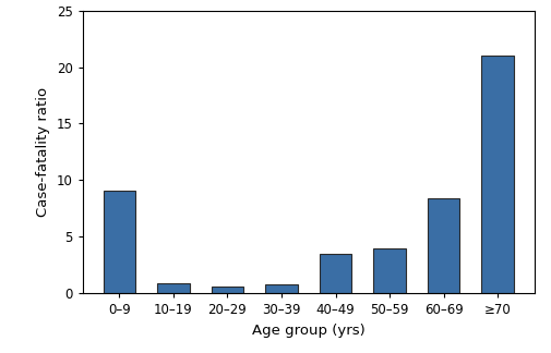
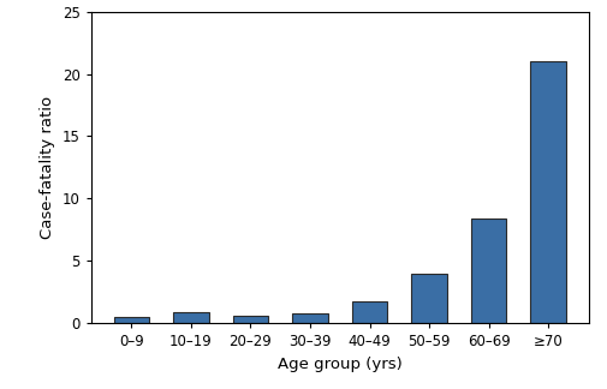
0–9: 9.1 -> 0.5
40–49: 3.5 -> 1.7
